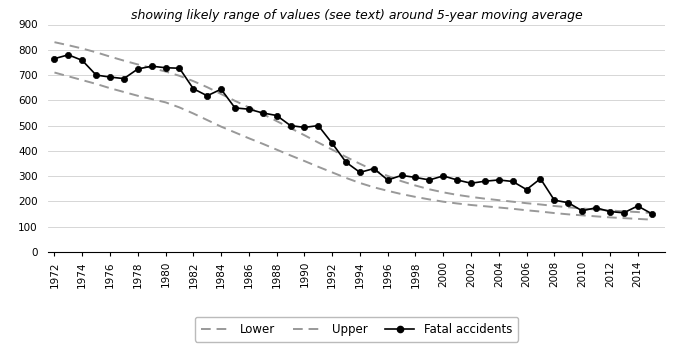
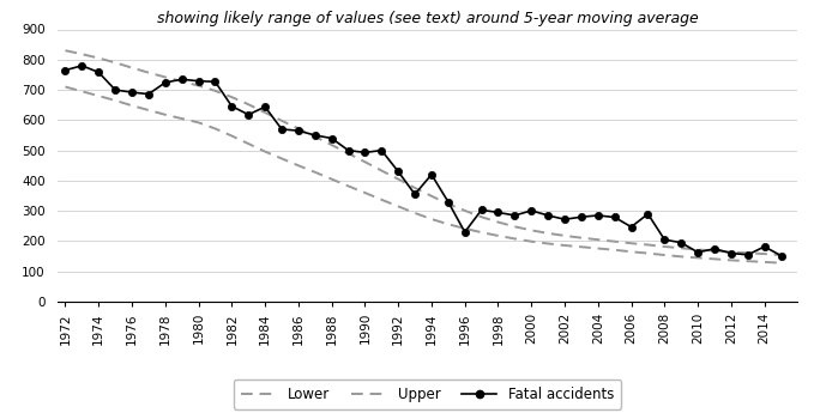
Fatal accidents/1994: 315 -> 420
Fatal accidents/1996: 285 -> 230
